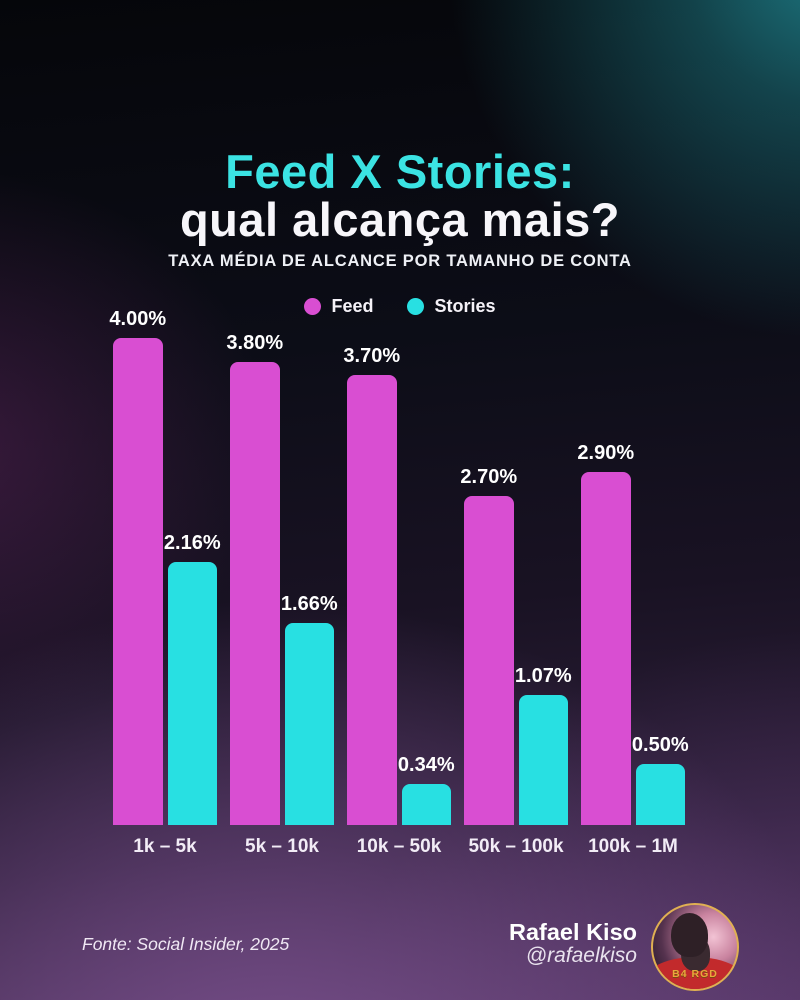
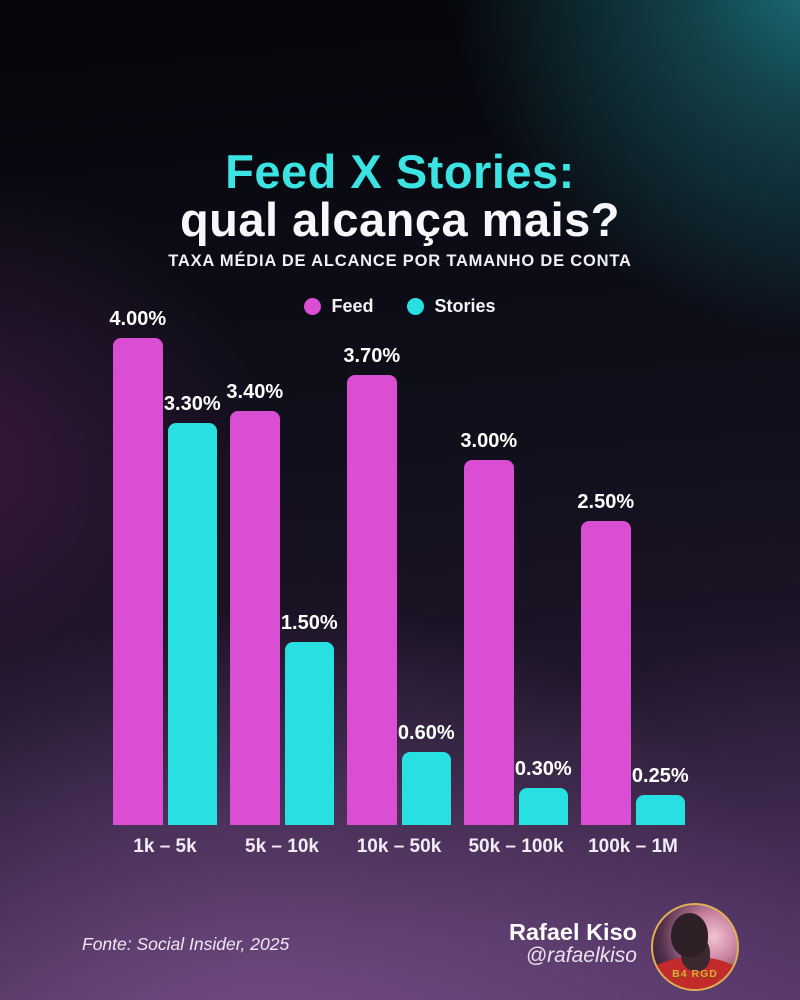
Stories/1k – 5k: 2.16% -> 3.30%
Feed/5k – 10k: 3.80% -> 3.40%
Stories/5k – 10k: 1.66% -> 1.50%
Stories/10k – 50k: 0.34% -> 0.60%
Feed/50k – 100k: 2.70% -> 3.00%
Stories/50k – 100k: 1.07% -> 0.30%
Feed/100k – 1M: 2.90% -> 2.50%
Stories/100k – 1M: 0.50% -> 0.25%
